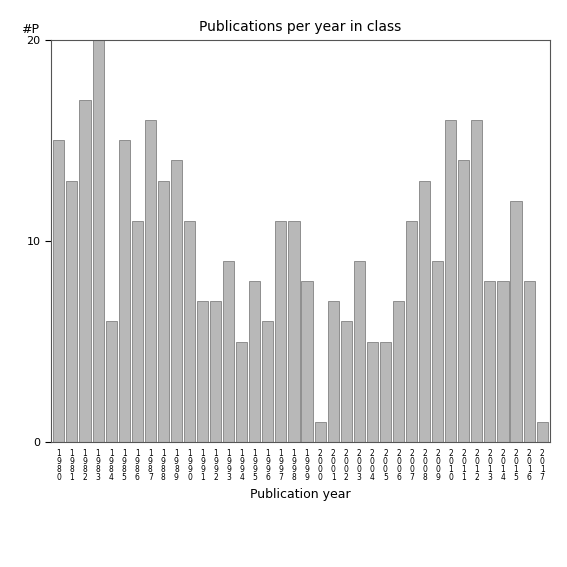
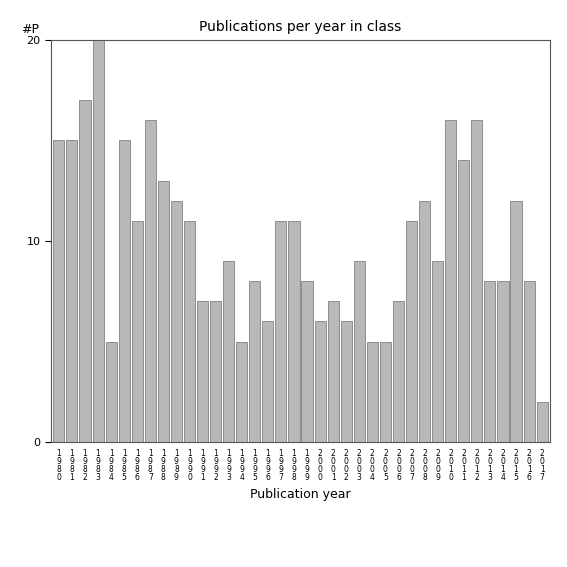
1 9 8 1: 13 -> 15
1 9 8 4: 6 -> 5
1 9 8 9: 14 -> 12
2 0 0 0: 1 -> 6
2 0 0 8: 13 -> 12
2 0 1 7: 1 -> 2
